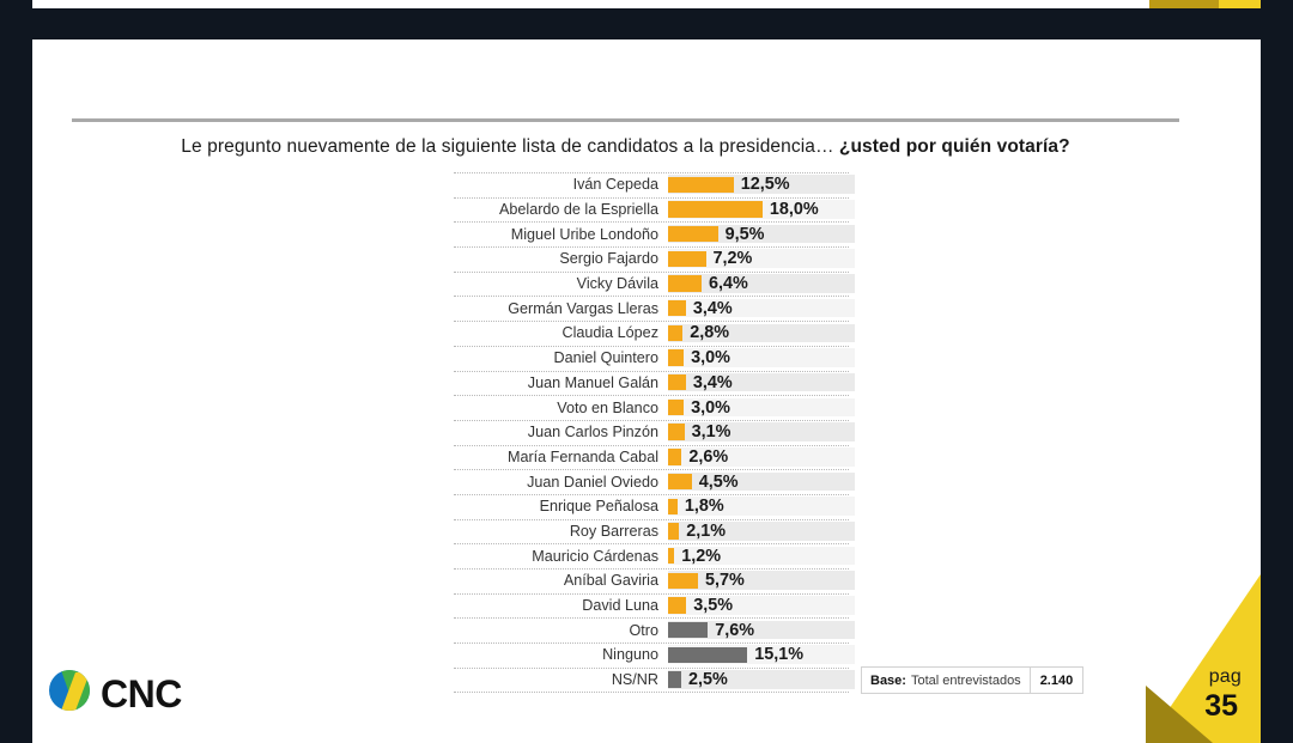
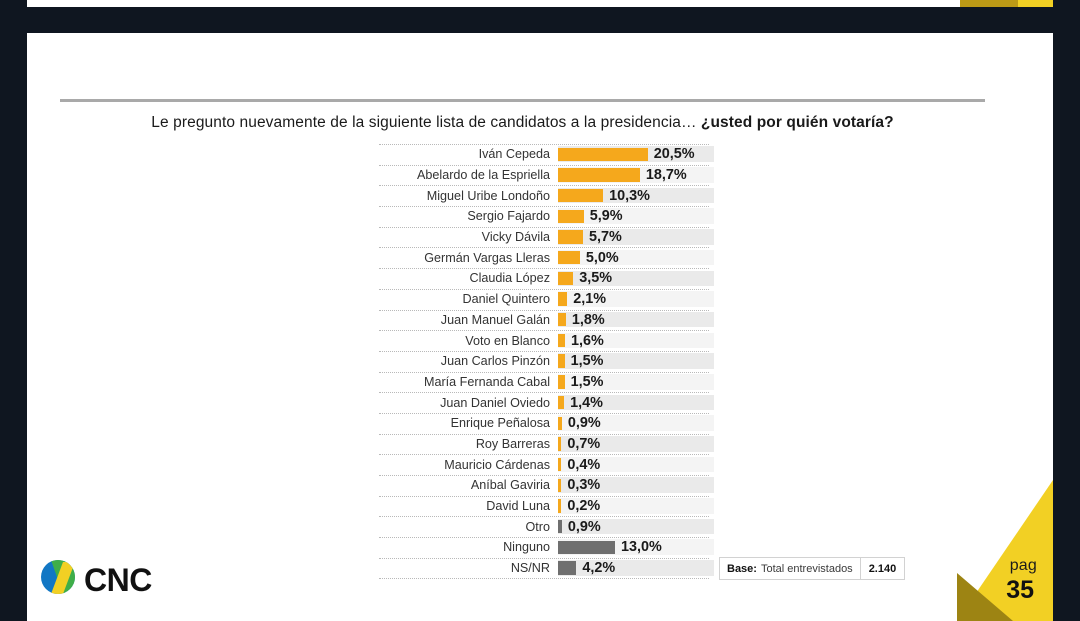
Iván Cepeda: 12,5% -> 20,5%
Abelardo de la Espriella: 18,0% -> 18,7%
Miguel Uribe Londoño: 9,5% -> 10,3%
Sergio Fajardo: 7,2% -> 5,9%
Vicky Dávila: 6,4% -> 5,7%
Germán Vargas Lleras: 3,4% -> 5,0%
Claudia López: 2,8% -> 3,5%
Daniel Quintero: 3,0% -> 2,1%
Juan Manuel Galán: 3,4% -> 1,8%
Voto en Blanco: 3,0% -> 1,6%
Juan Carlos Pinzón: 3,1% -> 1,5%
María Fernanda Cabal: 2,6% -> 1,5%
Juan Daniel Oviedo: 4,5% -> 1,4%
Enrique Peñalosa: 1,8% -> 0,9%
Roy Barreras: 2,1% -> 0,7%
Mauricio Cárdenas: 1,2% -> 0,4%
Aníbal Gaviria: 5,7% -> 0,3%
David Luna: 3,5% -> 0,2%
Otro: 7,6% -> 0,9%
Ninguno: 15,1% -> 13,0%
NS/NR: 2,5% -> 4,2%
